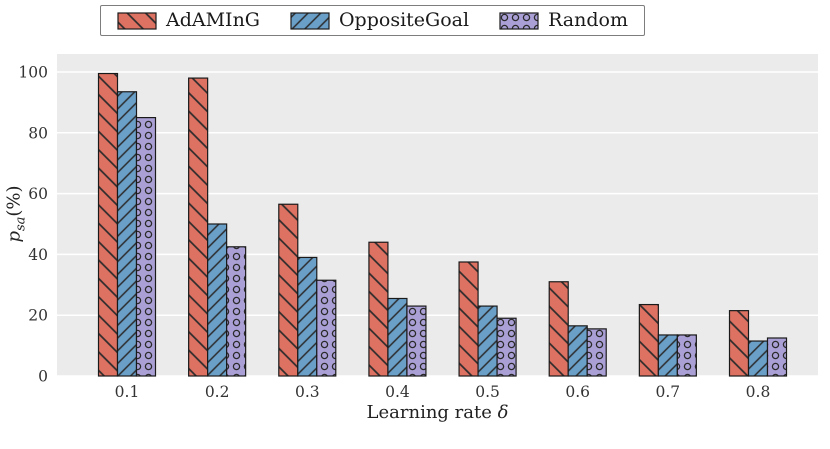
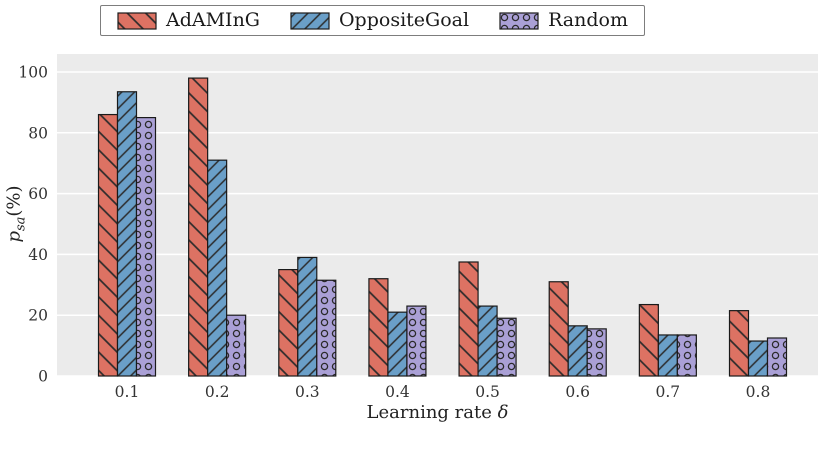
AdAMInG/0.1: 100 -> 86
OppositeGoal/0.2: 50 -> 71
Random/0.2: 42 -> 20
AdAMInG/0.3: 56 -> 35
AdAMInG/0.4: 44 -> 32
OppositeGoal/0.4: 26 -> 21
